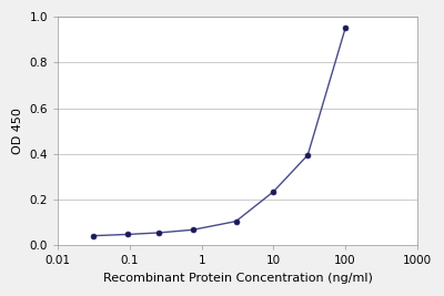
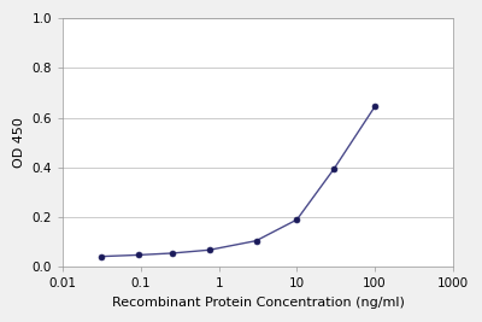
10: 0.235 -> 0.190
100: 0.950 -> 0.645
